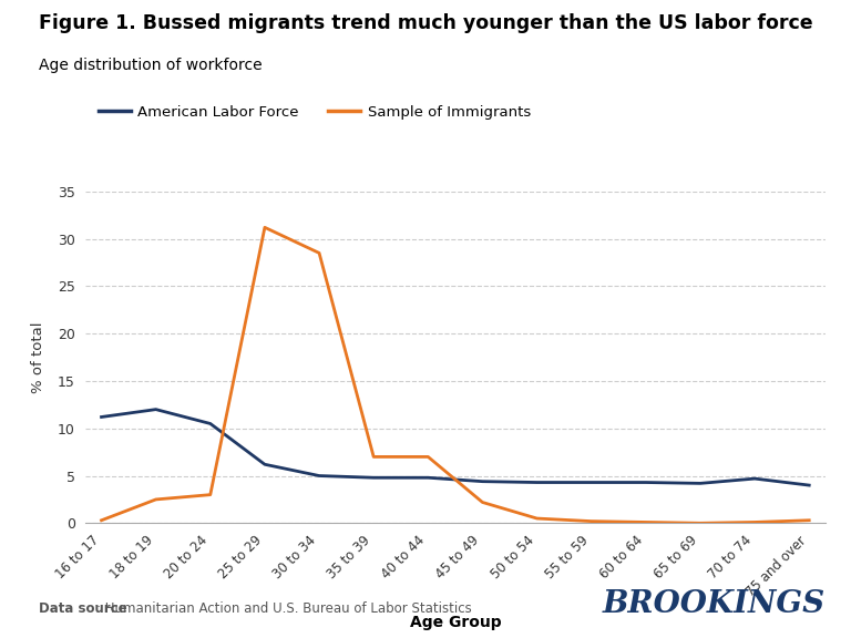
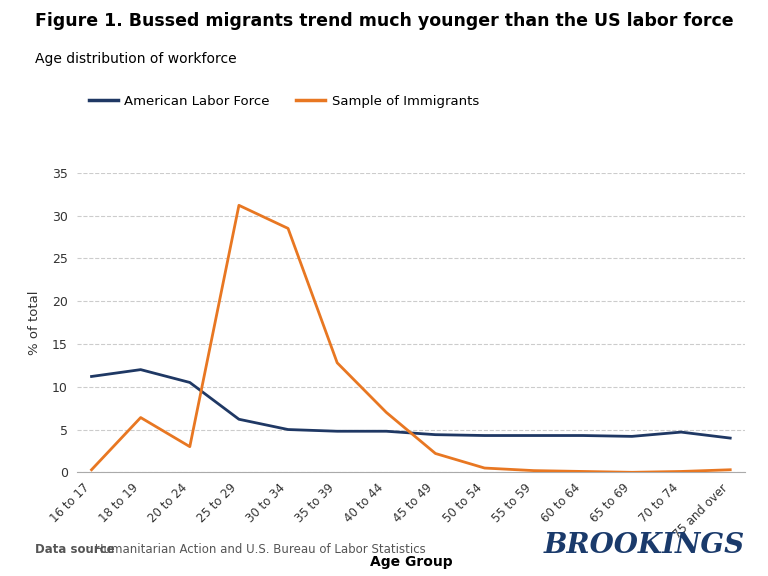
Sample of Immigrants/18 to 19: 2.5 -> 6.4
Sample of Immigrants/35 to 39: 7.0 -> 12.8
